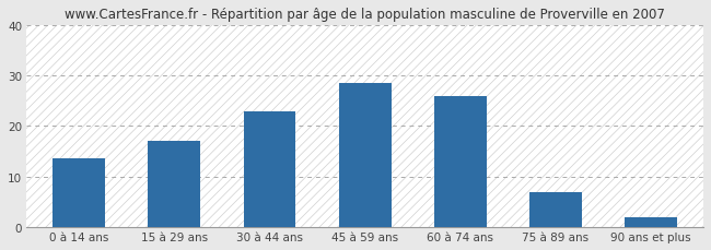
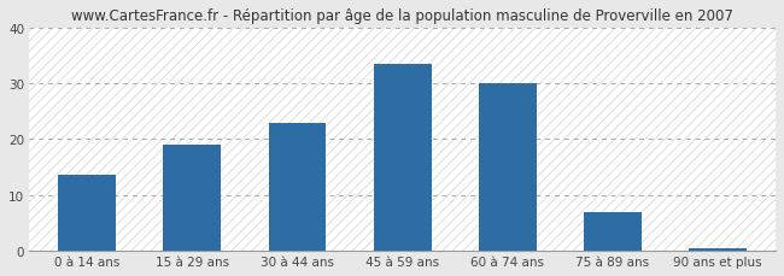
15 à 29 ans: 17.0 -> 19.0
45 à 59 ans: 28.5 -> 33.5
60 à 74 ans: 26.0 -> 30.0
90 ans et plus: 2.0 -> 0.5
